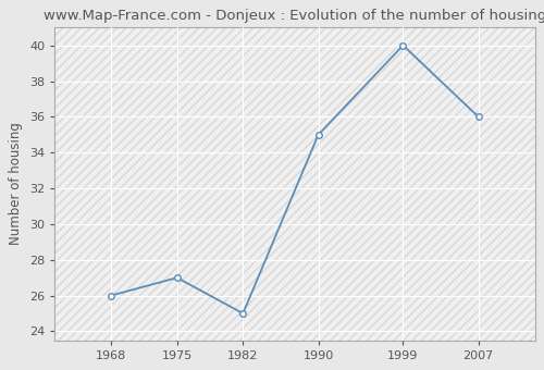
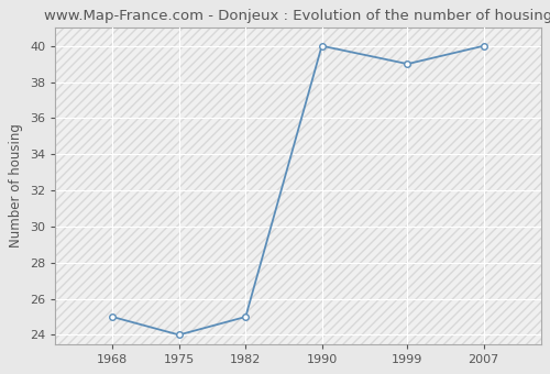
1968: 26 -> 25
1975: 27 -> 24
1990: 35 -> 40
1999: 40 -> 39
2007: 36 -> 40
